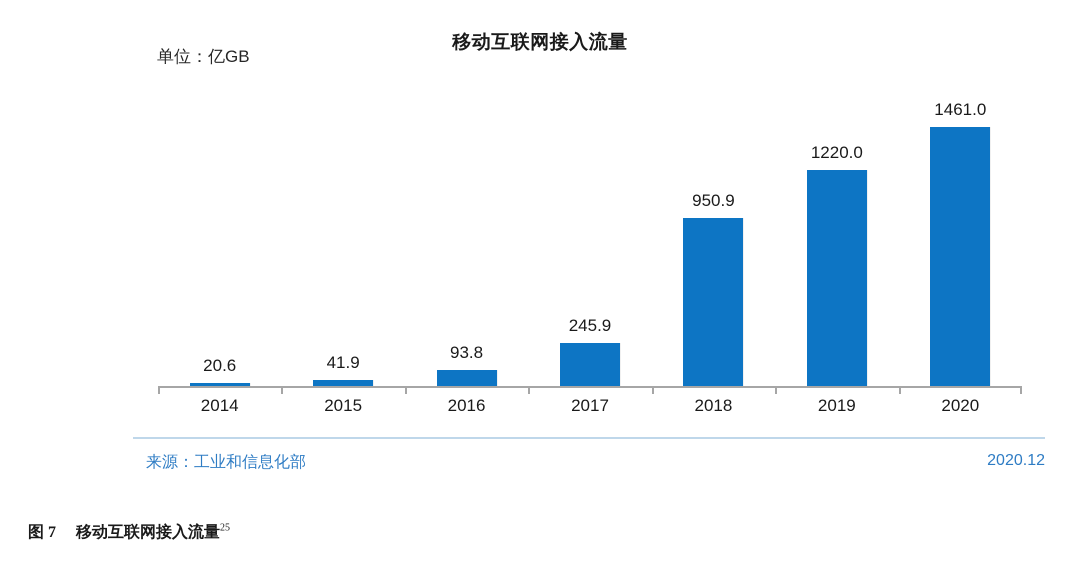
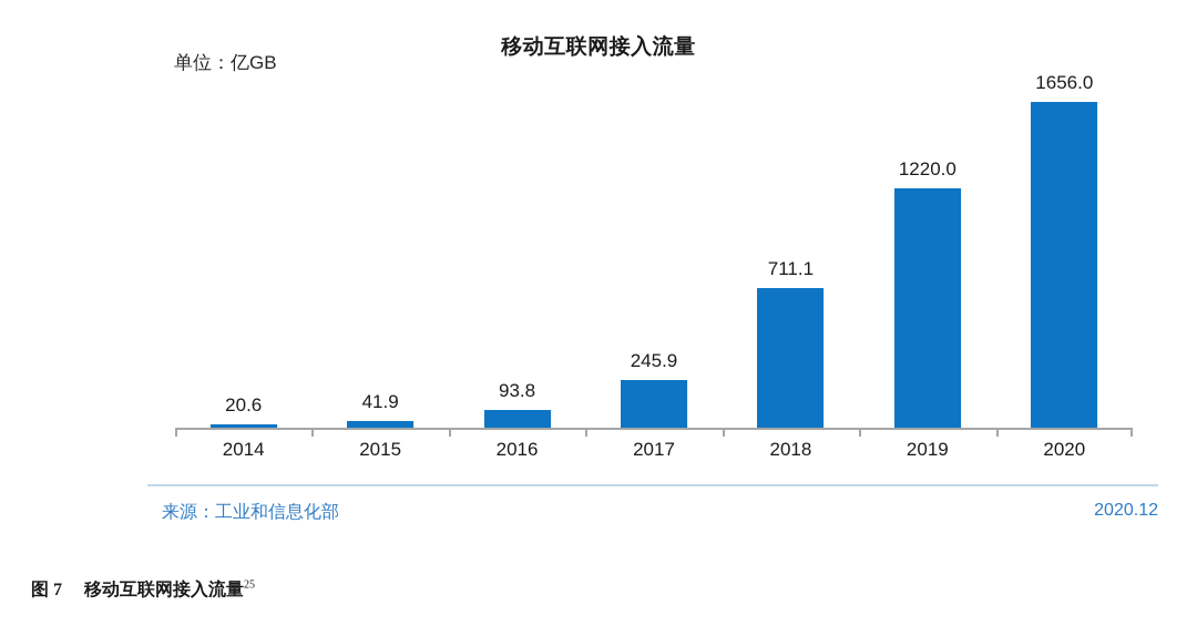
2018: 950.9 -> 711.1
2020: 1461.0 -> 1656.0
